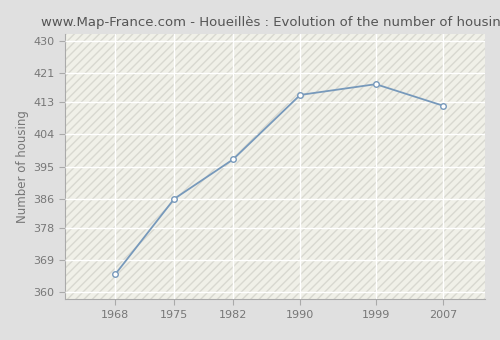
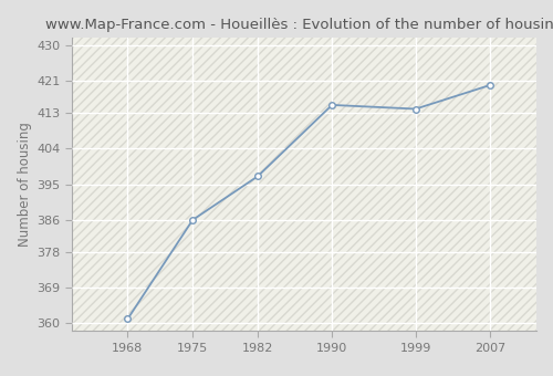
1968: 365 -> 361
1999: 418 -> 414
2007: 412 -> 420
